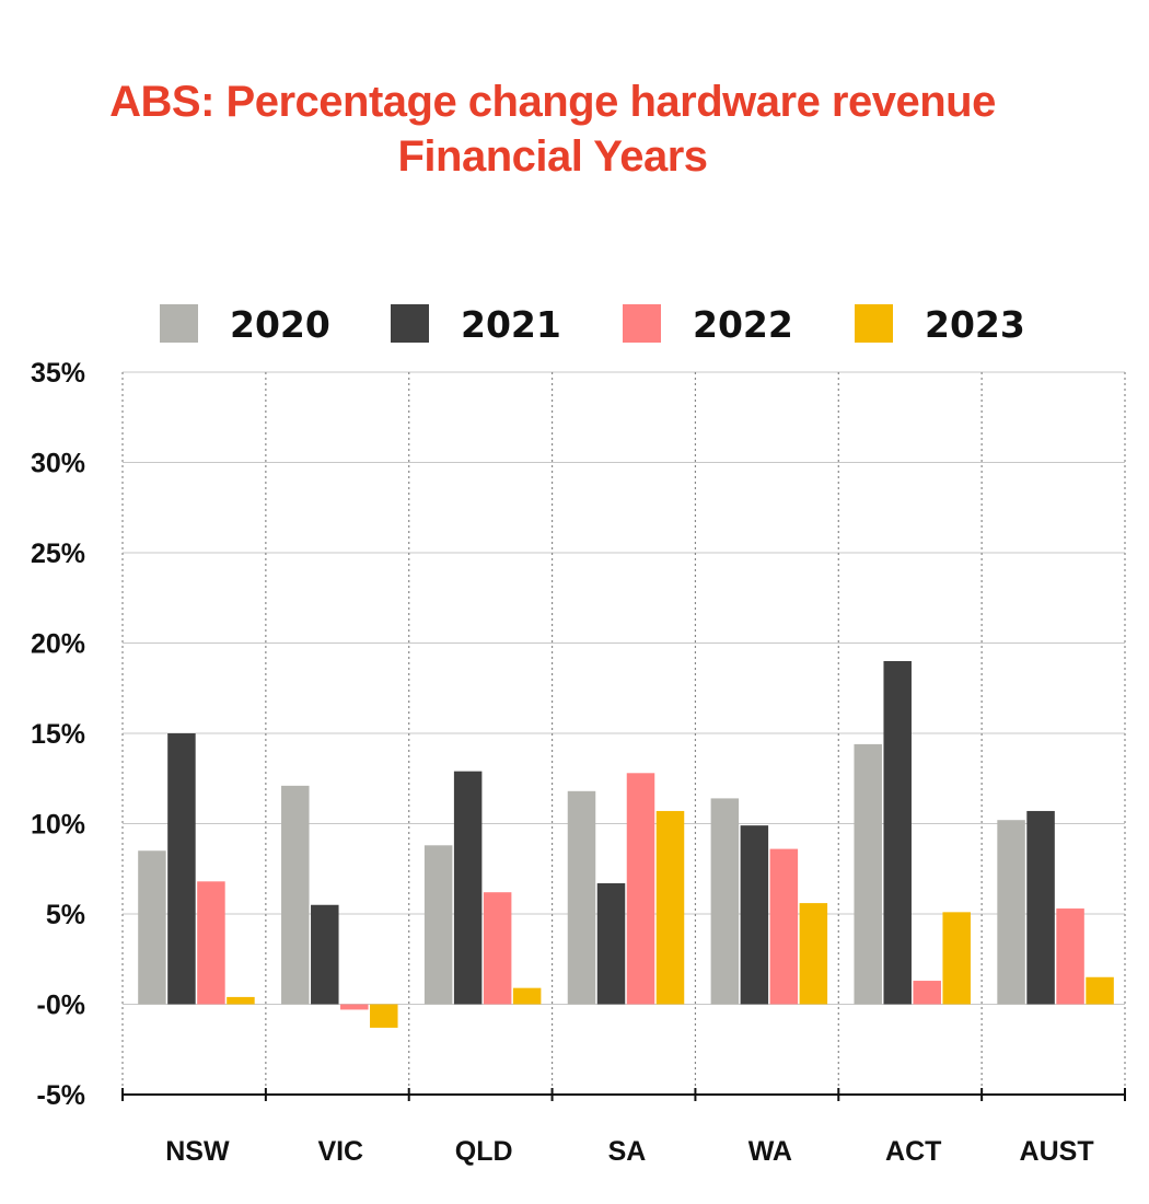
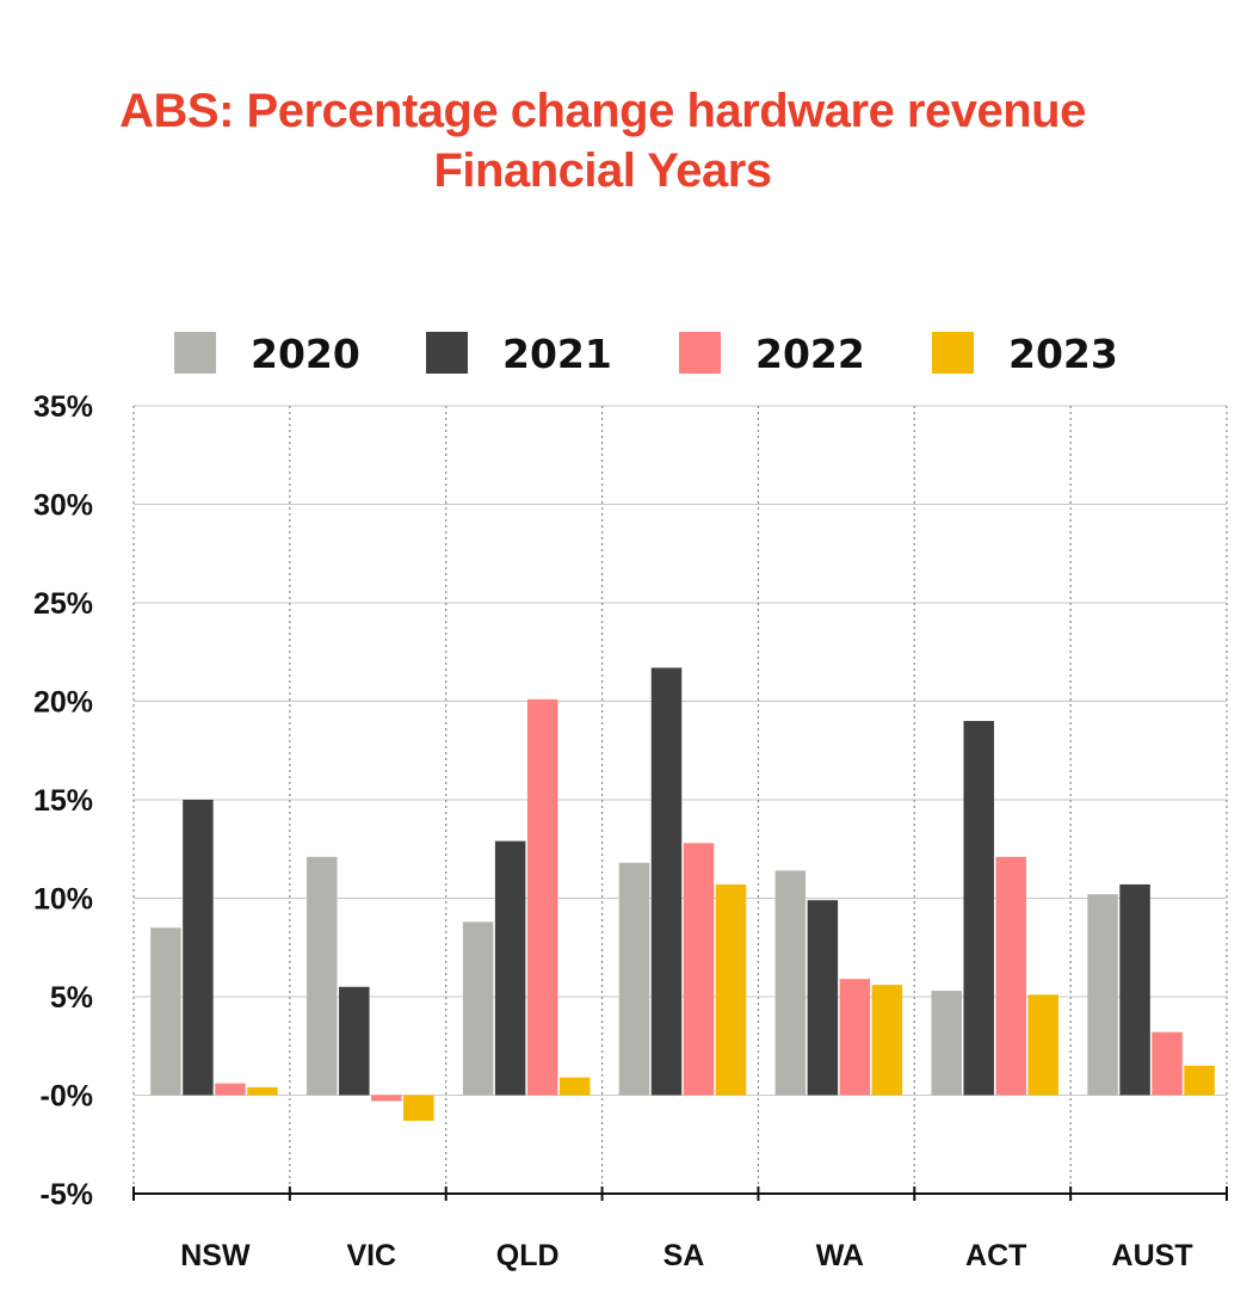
2022/NSW: 6.8% -> 0.6%
2022/QLD: 6.2% -> 20.1%
2021/SA: 6.7% -> 21.7%
2022/WA: 8.6% -> 5.9%
2020/ACT: 14.4% -> 5.3%
2022/ACT: 1.3% -> 12.1%
2022/AUST: 5.3% -> 3.2%
